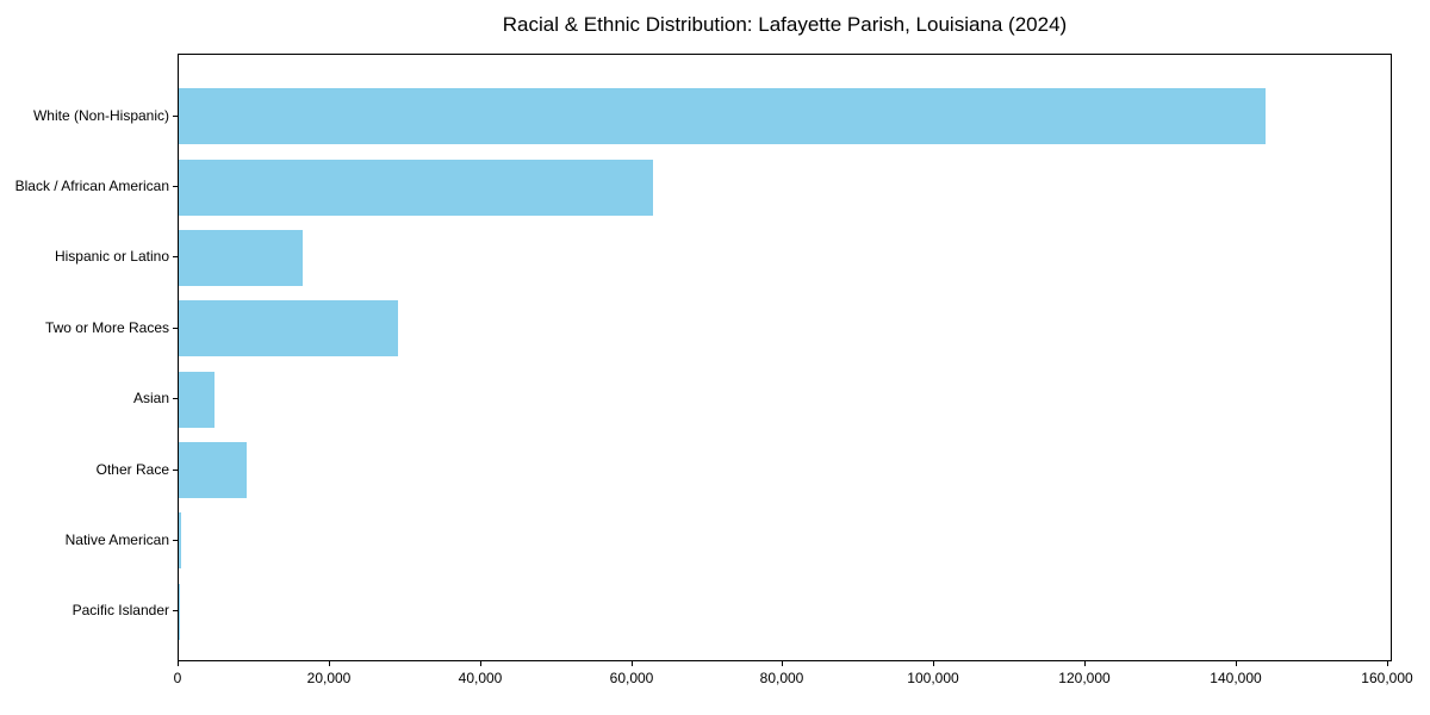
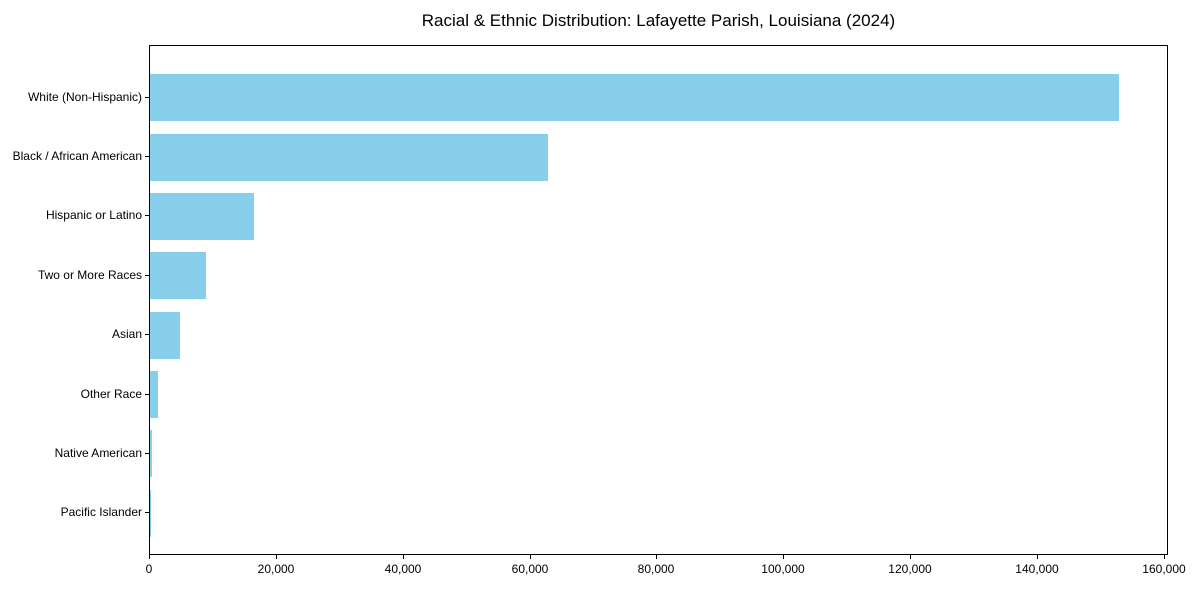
White (Non-Hispanic): 144000 -> 153000
Two or More Races: 29000 -> 9000
Other Race: 9000 -> 1000
